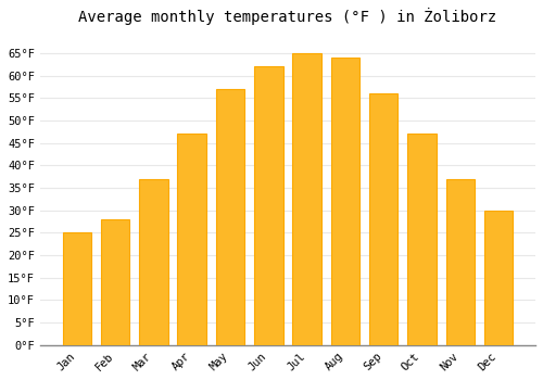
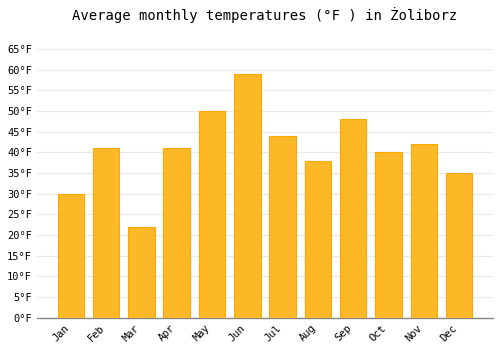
Jan: 25°F -> 30°F
Feb: 28°F -> 41°F
Mar: 37°F -> 22°F
Apr: 47°F -> 41°F
May: 57°F -> 50°F
Jun: 62°F -> 59°F
Jul: 65°F -> 44°F
Aug: 64°F -> 38°F
Sep: 56°F -> 48°F
Oct: 47°F -> 40°F
Nov: 37°F -> 42°F
Dec: 30°F -> 35°F
